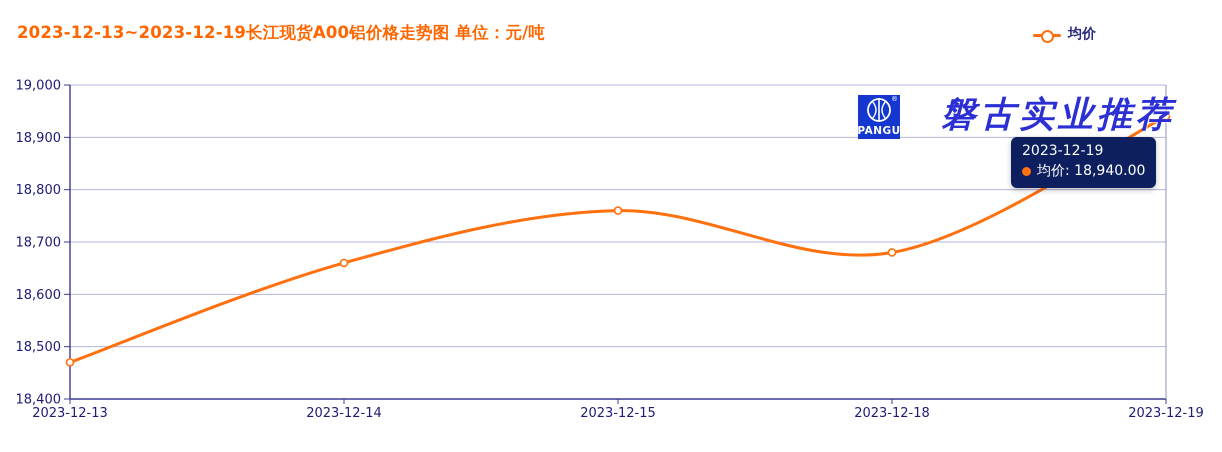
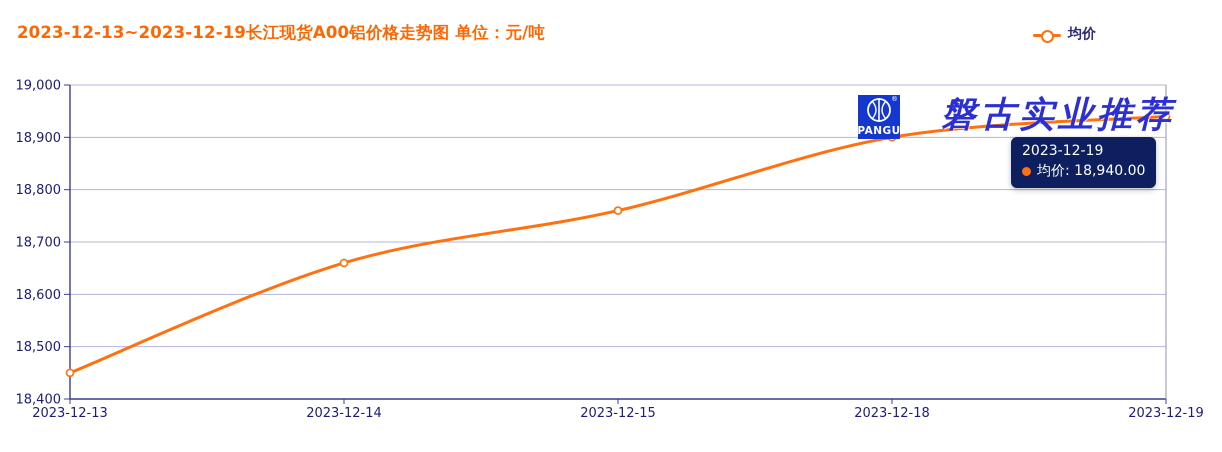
2023-12-13: 18470 -> 18450
2023-12-18: 18680 -> 18900
